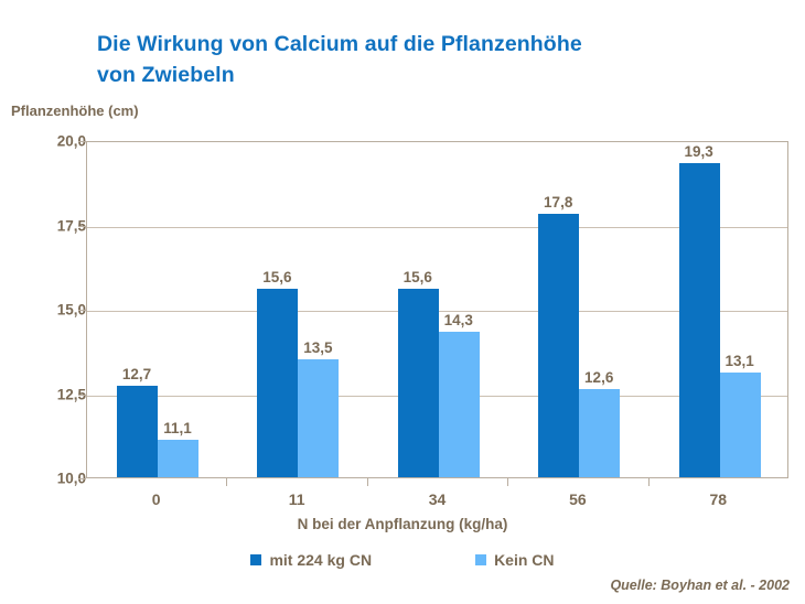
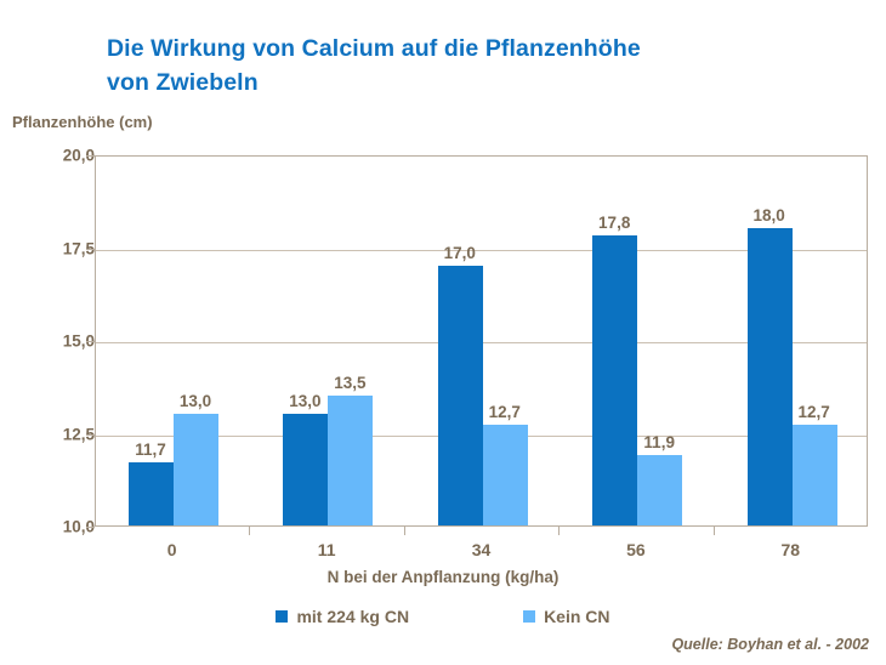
mit 224 kg CN/0: 12,7 -> 11,7
Kein CN/0: 11,1 -> 13,0
mit 224 kg CN/11: 15,6 -> 13,0
mit 224 kg CN/34: 15,6 -> 17,0
Kein CN/34: 14,3 -> 12,7
Kein CN/56: 12,6 -> 11,9
mit 224 kg CN/78: 19,3 -> 18,0
Kein CN/78: 13,1 -> 12,7
